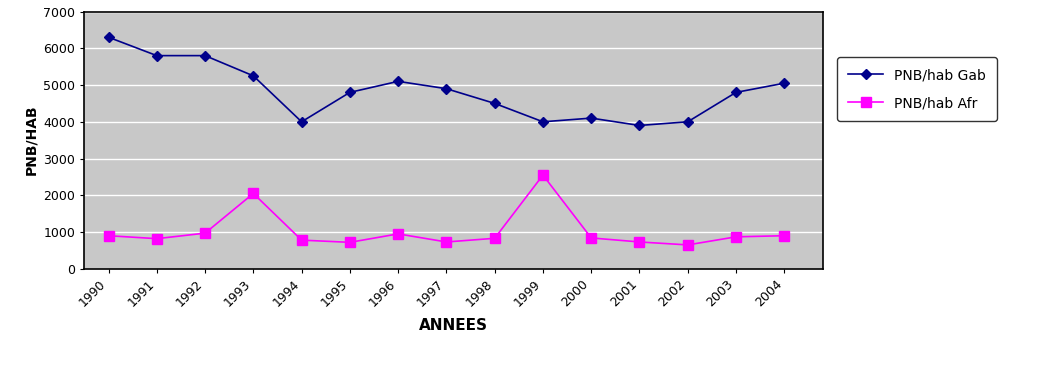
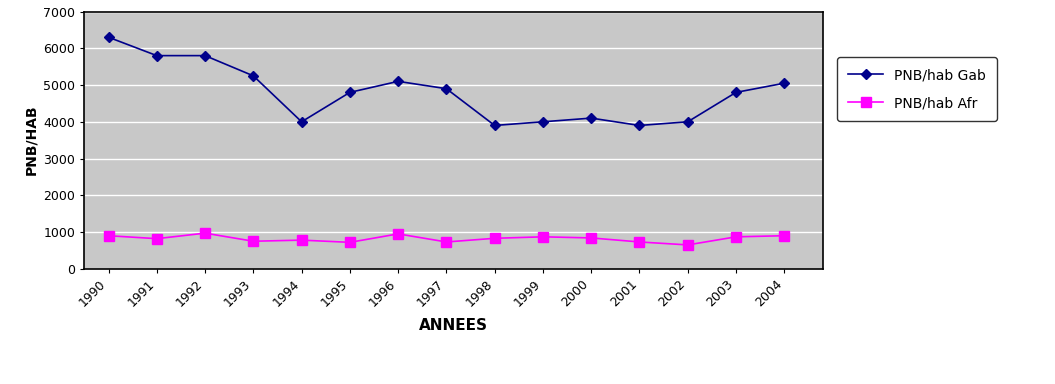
PNB/hab Afr/1993: 2050 -> 750
PNB/hab Gab/1998: 4500 -> 3900
PNB/hab Afr/1999: 2550 -> 870
